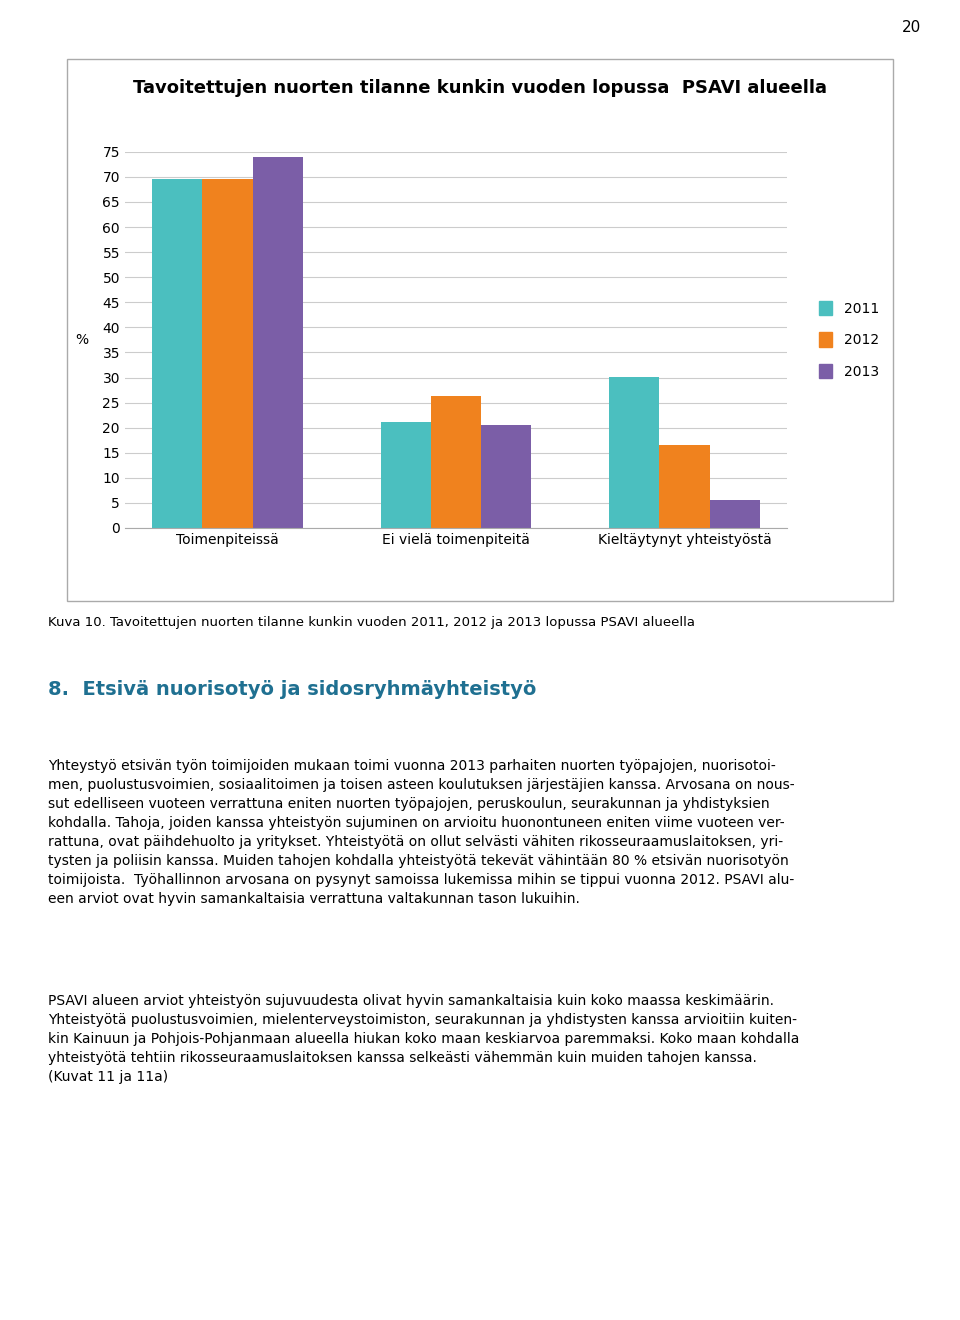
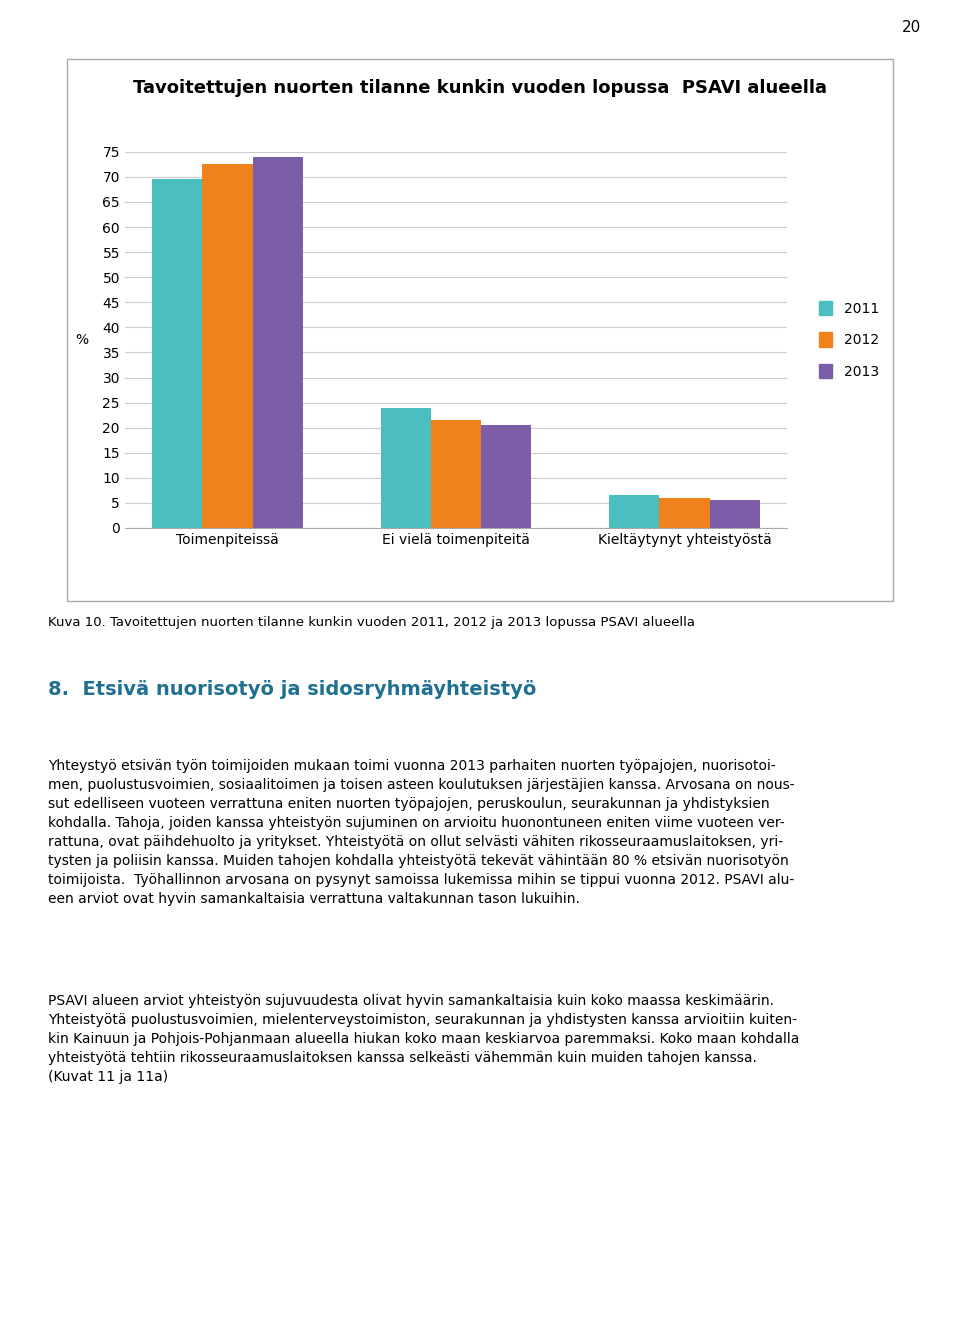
2012/Toimenpiteissä: 69.6 -> 72.5
2011/Ei vielä toimenpiteitä: 21.2 -> 24.0
2012/Ei vielä toimenpiteitä: 26.4 -> 21.5
2011/Kieltäytynyt yhteistyöstä: 30.2 -> 6.5
2012/Kieltäytynyt yhteistyöstä: 16.6 -> 6.0
